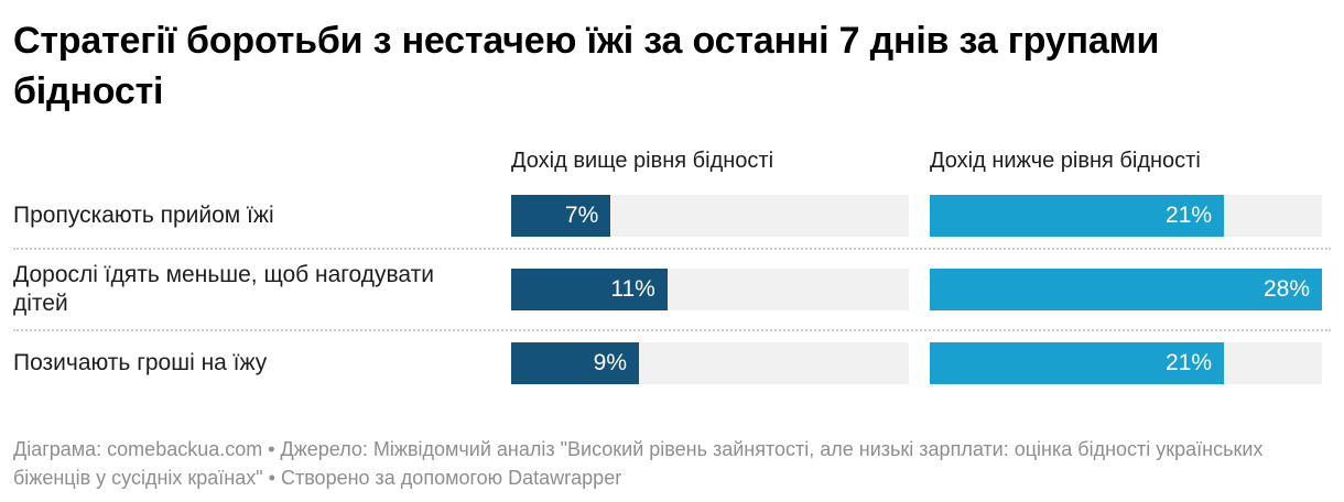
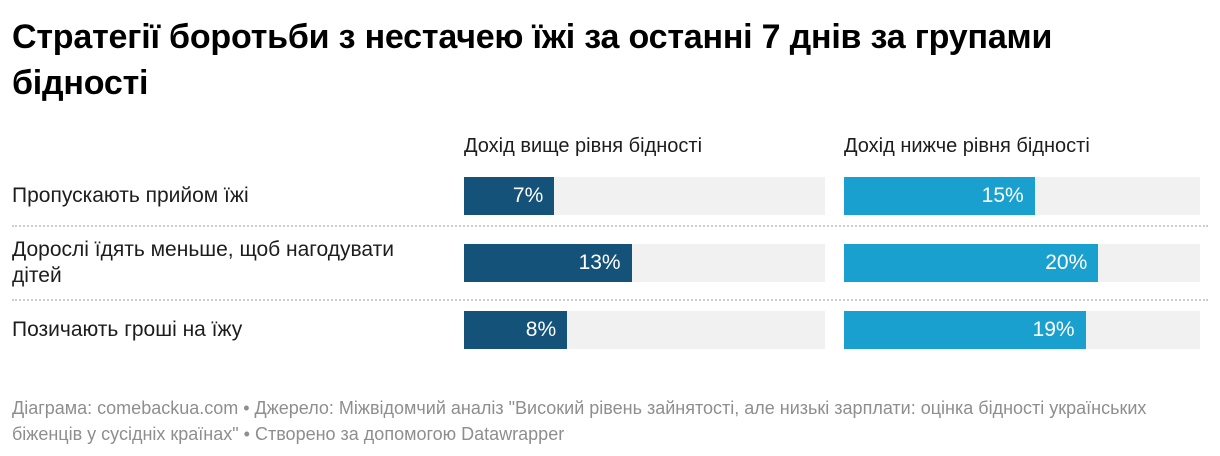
Дохід нижче рівня бідності/Пропускають прийом їжі: 21% -> 15%
Дохід вище рівня бідності/Дорослі їдять меньше, щоб нагодувати дітей: 11% -> 13%
Дохід нижче рівня бідності/Дорослі їдять меньше, щоб нагодувати дітей: 28% -> 20%
Дохід вище рівня бідності/Позичають гроші на їжу: 9% -> 8%
Дохід нижче рівня бідності/Позичають гроші на їжу: 21% -> 19%
